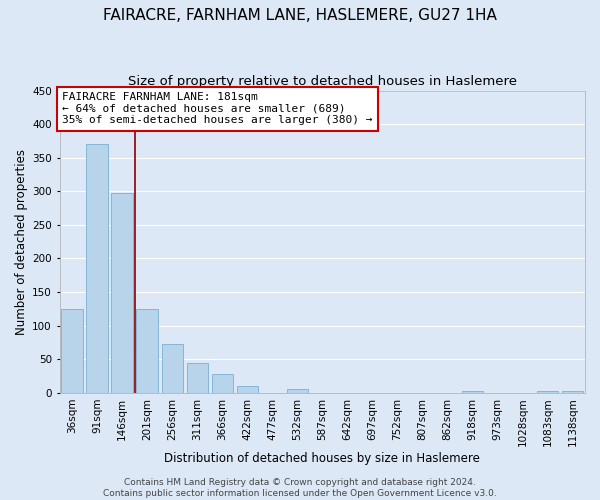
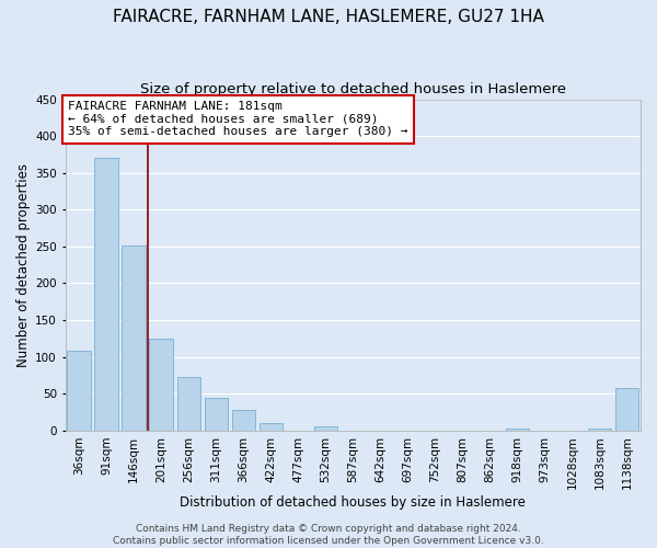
36sqm: 125 -> 108
146sqm: 298 -> 252
1138sqm: 2 -> 58
